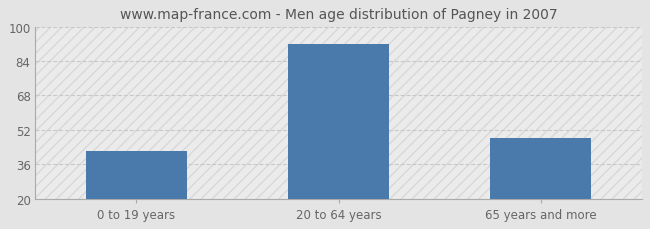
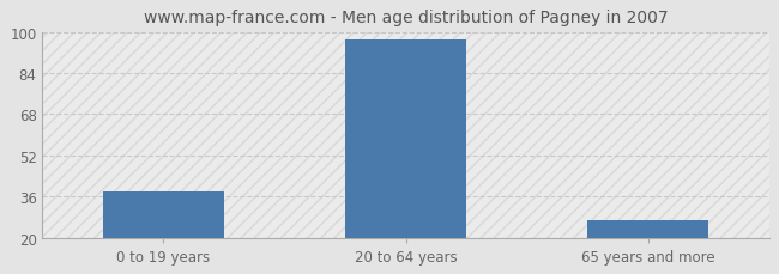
0 to 19 years: 42 -> 38
20 to 64 years: 92 -> 97
65 years and more: 48 -> 27
